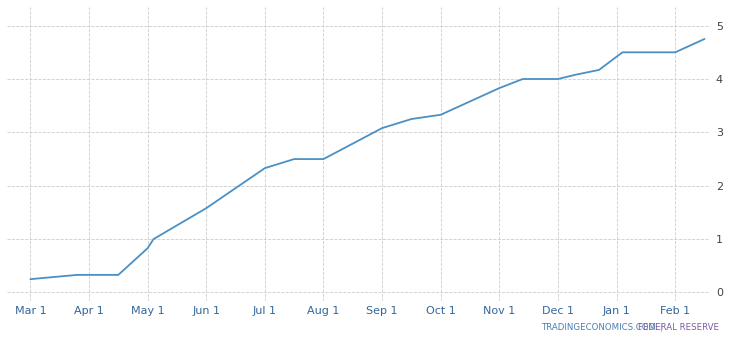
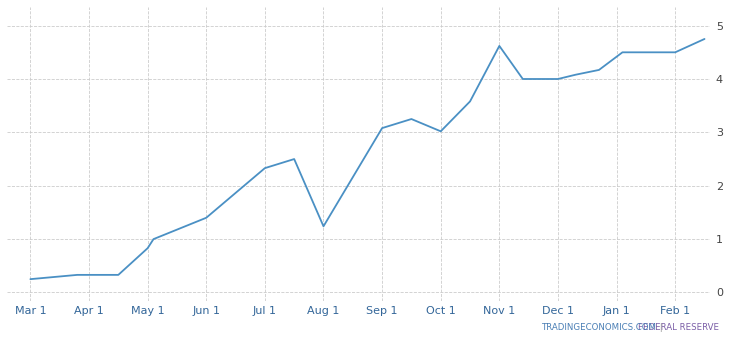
Jun 1: 1.58 -> 1.40
Aug 1: 2.50 -> 1.24
Oct 1: 3.33 -> 3.02
Nov 1: 3.83 -> 4.62
